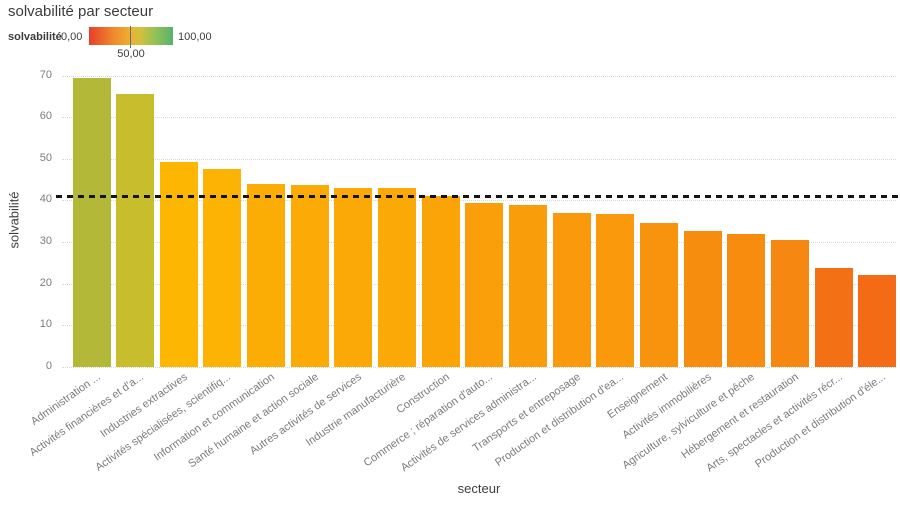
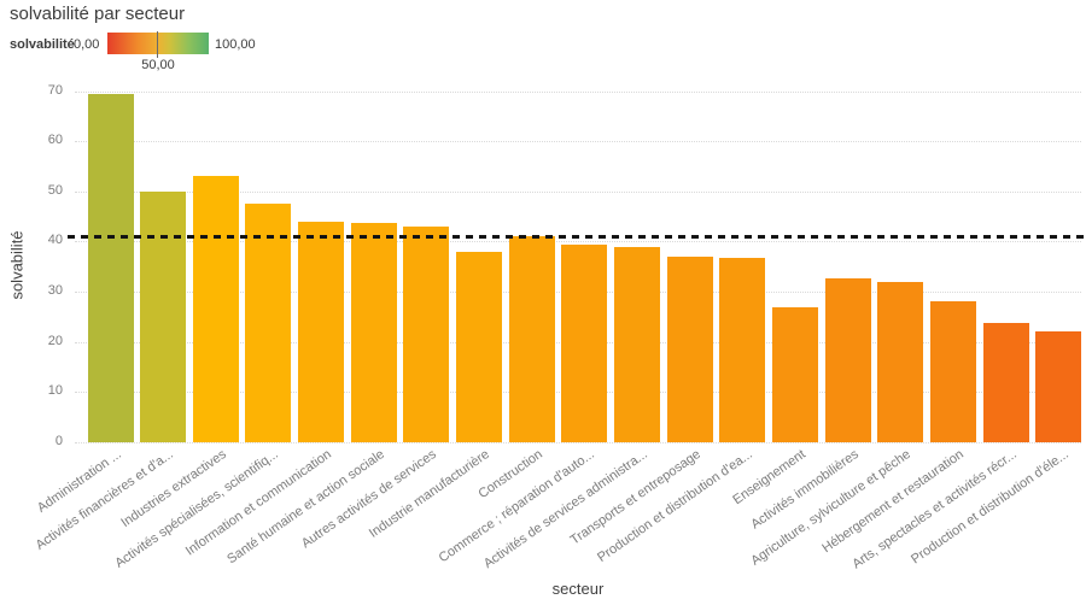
Activités financières et d'a...: 66 -> 50
Industries extractives: 49 -> 53
Industrie manufacturière: 43 -> 38
Enseignement: 34 -> 27
Hébergement et restauration: 31 -> 28
